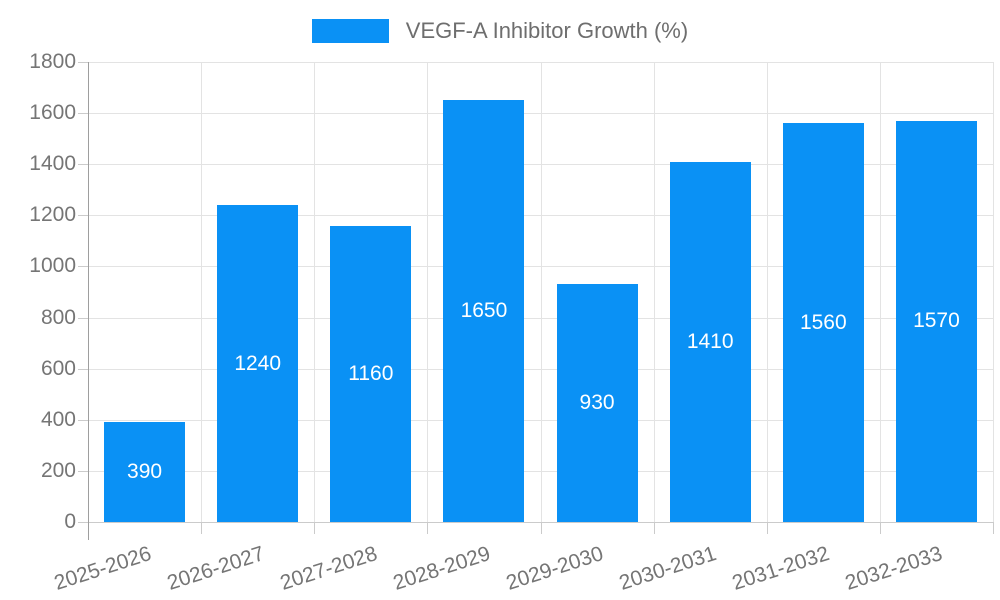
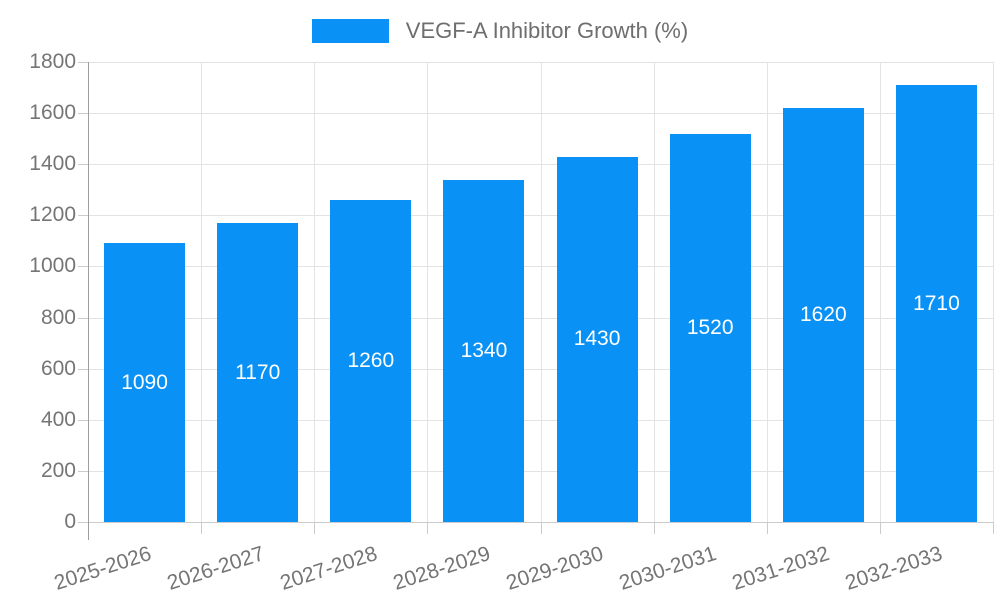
2025-2026: 390 -> 1090
2026-2027: 1240 -> 1170
2027-2028: 1160 -> 1260
2028-2029: 1650 -> 1340
2029-2030: 930 -> 1430
2030-2031: 1410 -> 1520
2031-2032: 1560 -> 1620
2032-2033: 1570 -> 1710
